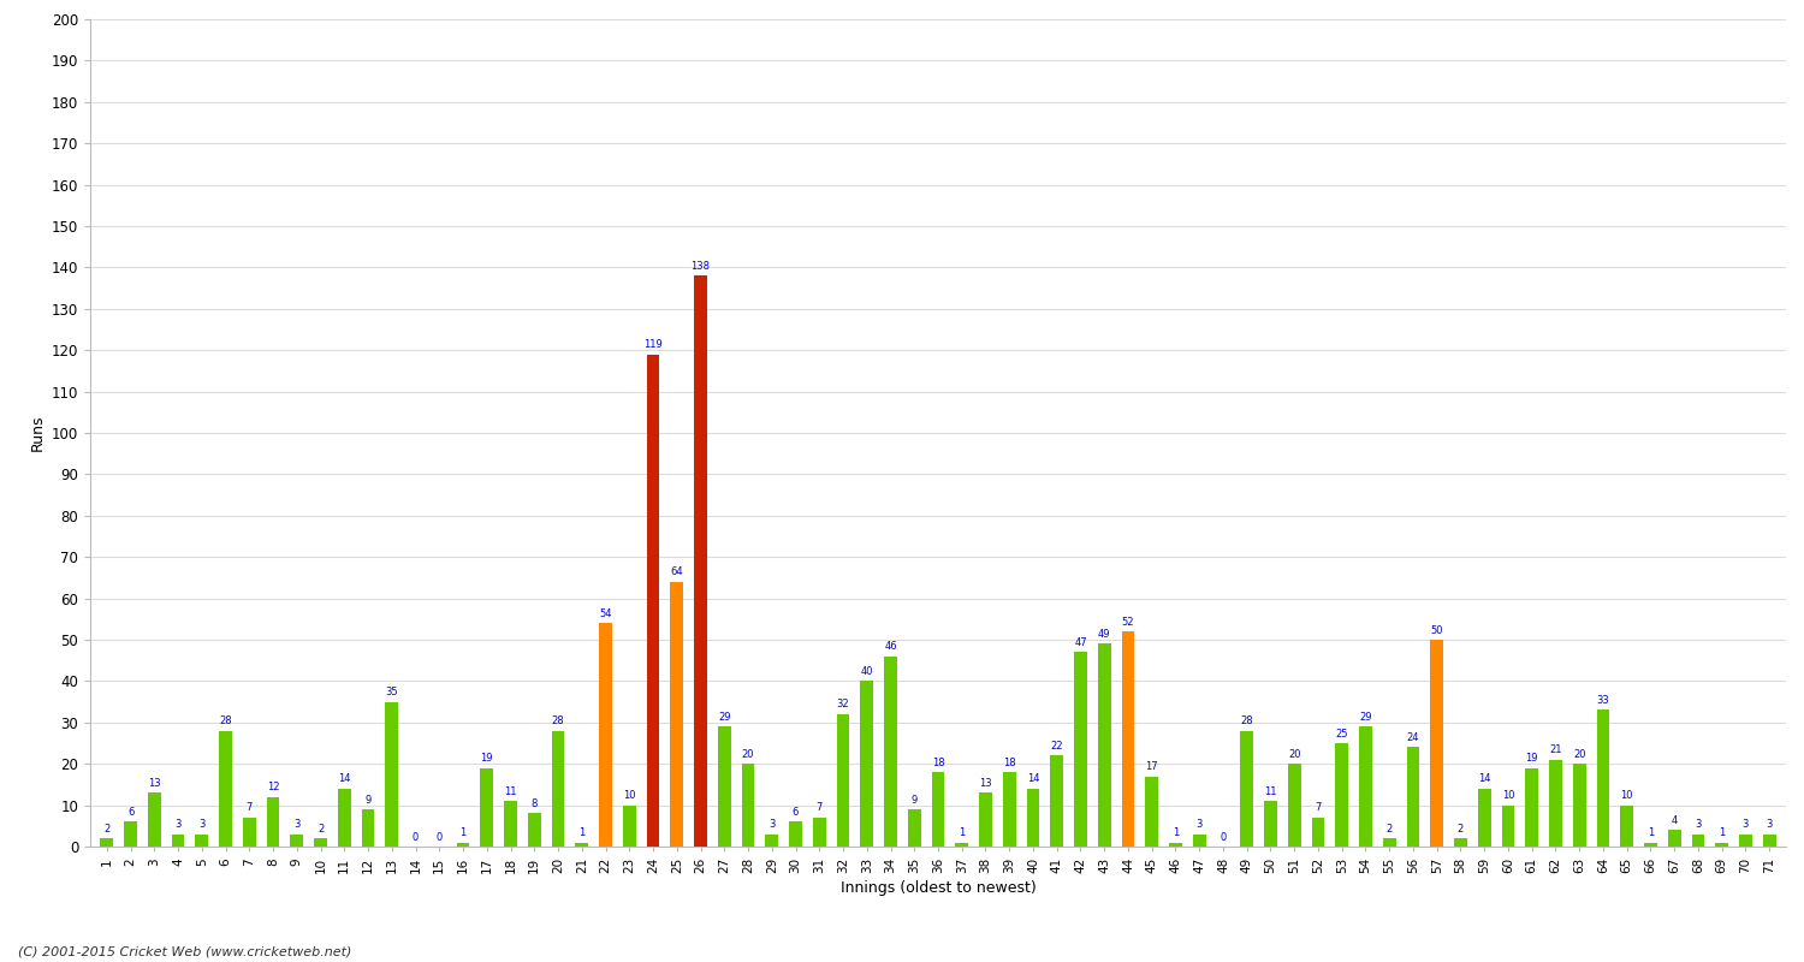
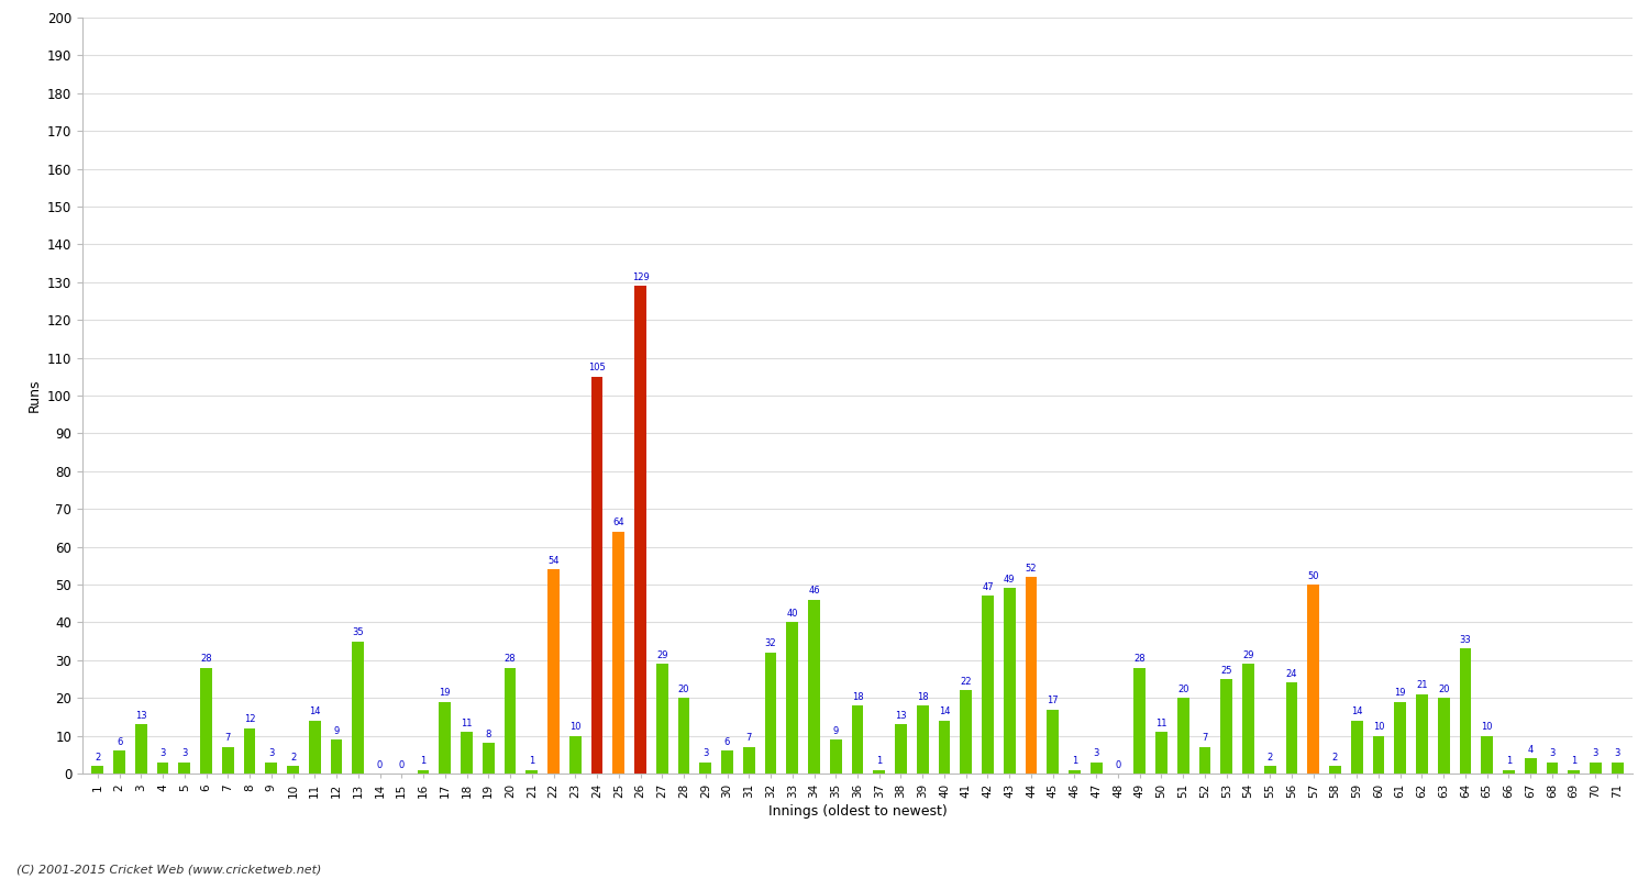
24: 119 -> 105
26: 138 -> 129
